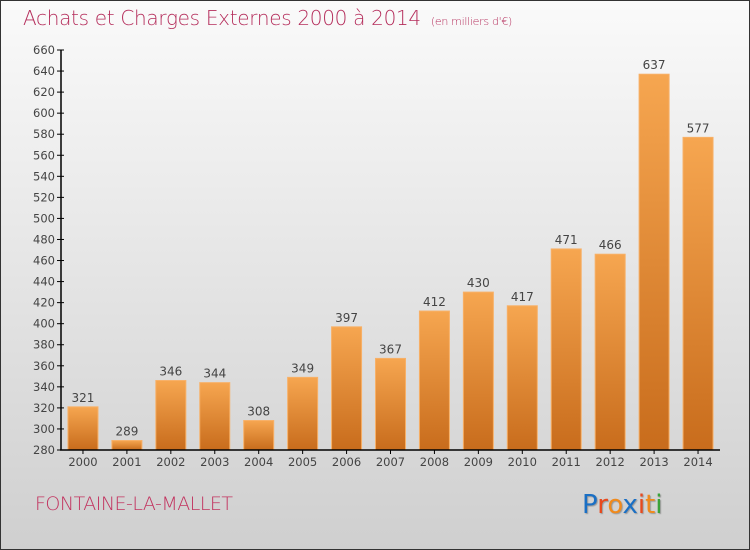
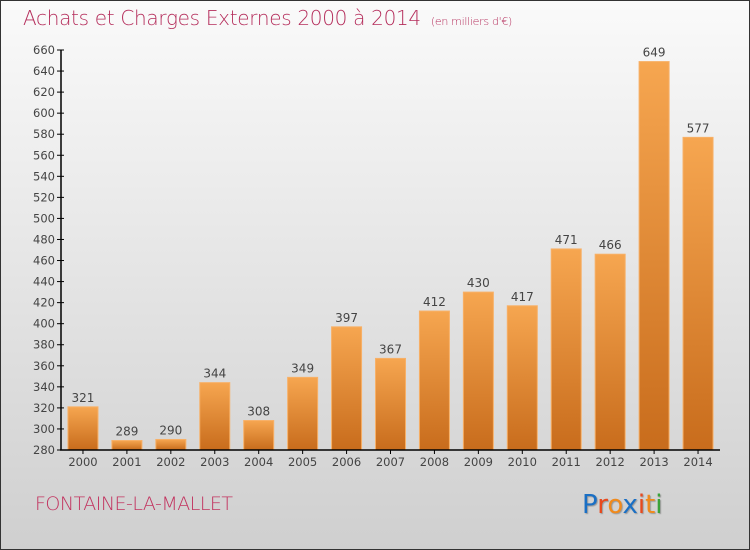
2002: 346 -> 290
2013: 637 -> 649
